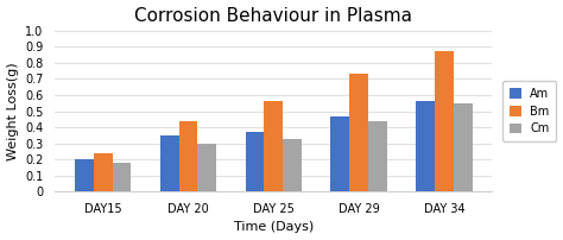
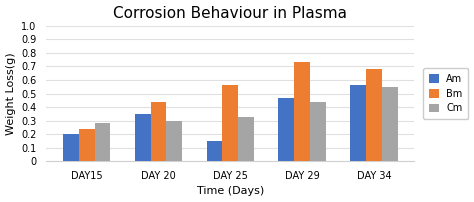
Cm/DAY15: 0.18 -> 0.28
Am/DAY 25: 0.37 -> 0.15
Bm/DAY 34: 0.87 -> 0.68
